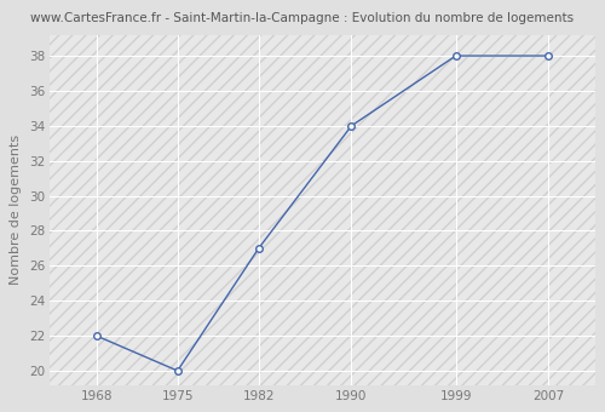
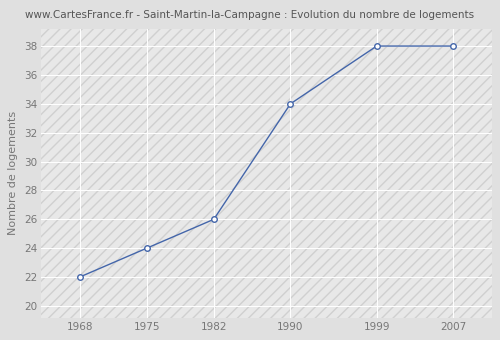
1975: 20 -> 24
1982: 27 -> 26
